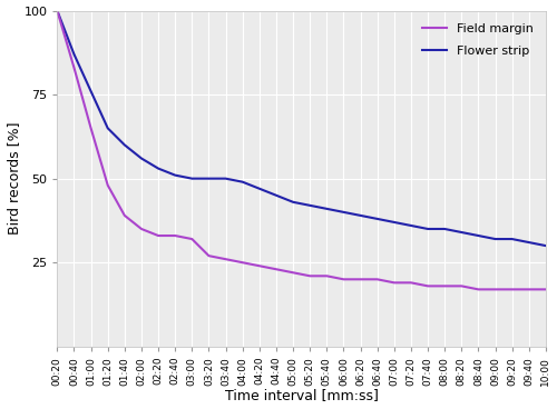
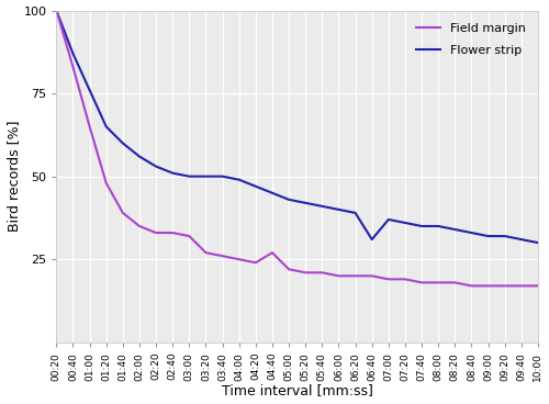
Field margin/04:40: 23 -> 27
Flower strip/06:40: 38 -> 31
